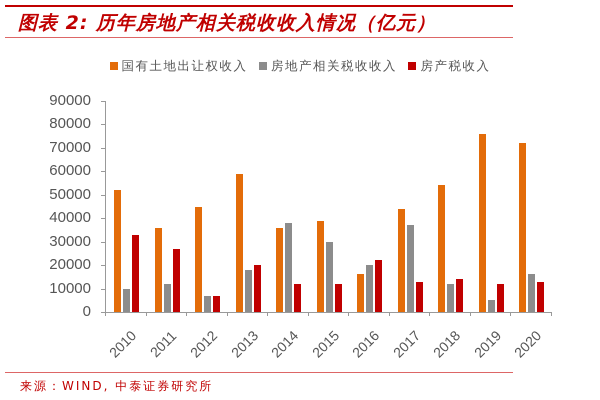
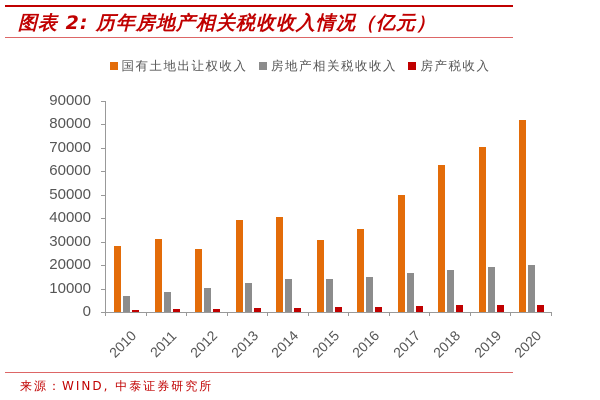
国有土地出让权收入/2010: 52000 -> 28000
房地产相关税收收入/2010: 10000 -> 7000
房产税收入/2010: 33000 -> 1000
国有土地出让权收入/2011: 36000 -> 31000
房地产相关税收收入/2011: 12000 -> 9000
房产税收入/2011: 27000 -> 1000
国有土地出让权收入/2012: 45000 -> 27000
房地产相关税收收入/2012: 7000 -> 10000
房产税收入/2012: 7000 -> 1000
国有土地出让权收入/2013: 59000 -> 39000
房地产相关税收收入/2013: 18000 -> 12000
房产税收入/2013: 20000 -> 2000
国有土地出让权收入/2014: 36000 -> 41000
房地产相关税收收入/2014: 38000 -> 14000
房产税收入/2014: 12000 -> 2000
国有土地出让权收入/2015: 39000 -> 31000
房地产相关税收收入/2015: 30000 -> 14000
房产税收入/2015: 12000 -> 2000
国有土地出让权收入/2016: 16000 -> 36000
房地产相关税收收入/2016: 20000 -> 15000
房产税收入/2016: 22000 -> 2000
国有土地出让权收入/2017: 44000 -> 50000
房地产相关税收收入/2017: 37000 -> 17000
房产税收入/2017: 13000 -> 3000
国有土地出让权收入/2018: 54000 -> 63000
房地产相关税收收入/2018: 12000 -> 18000
房产税收入/2018: 14000 -> 3000
国有土地出让权收入/2019: 76000 -> 70000
房地产相关税收收入/2019: 5000 -> 19000
房产税收入/2019: 12000 -> 3000
国有土地出让权收入/2020: 72000 -> 82000
房地产相关税收收入/2020: 16000 -> 20000
房产税收入/2020: 13000 -> 3000
